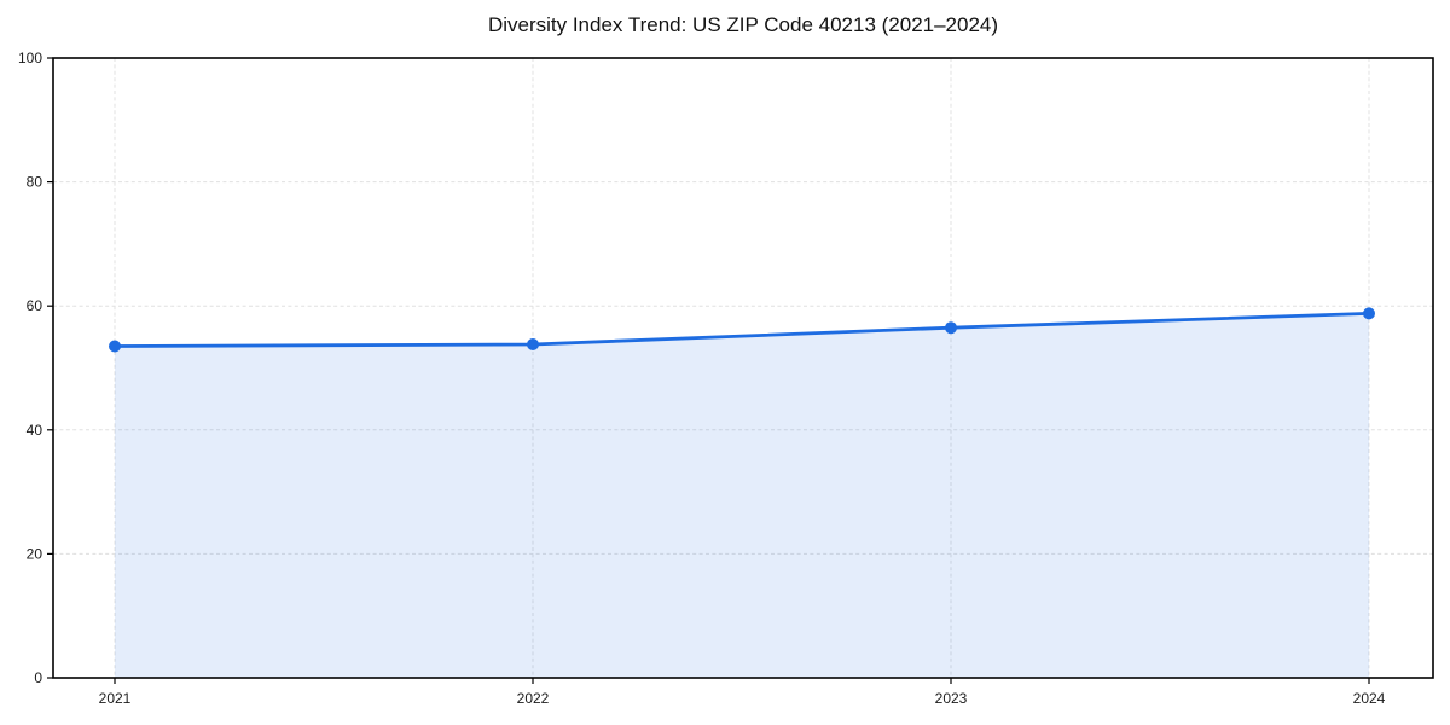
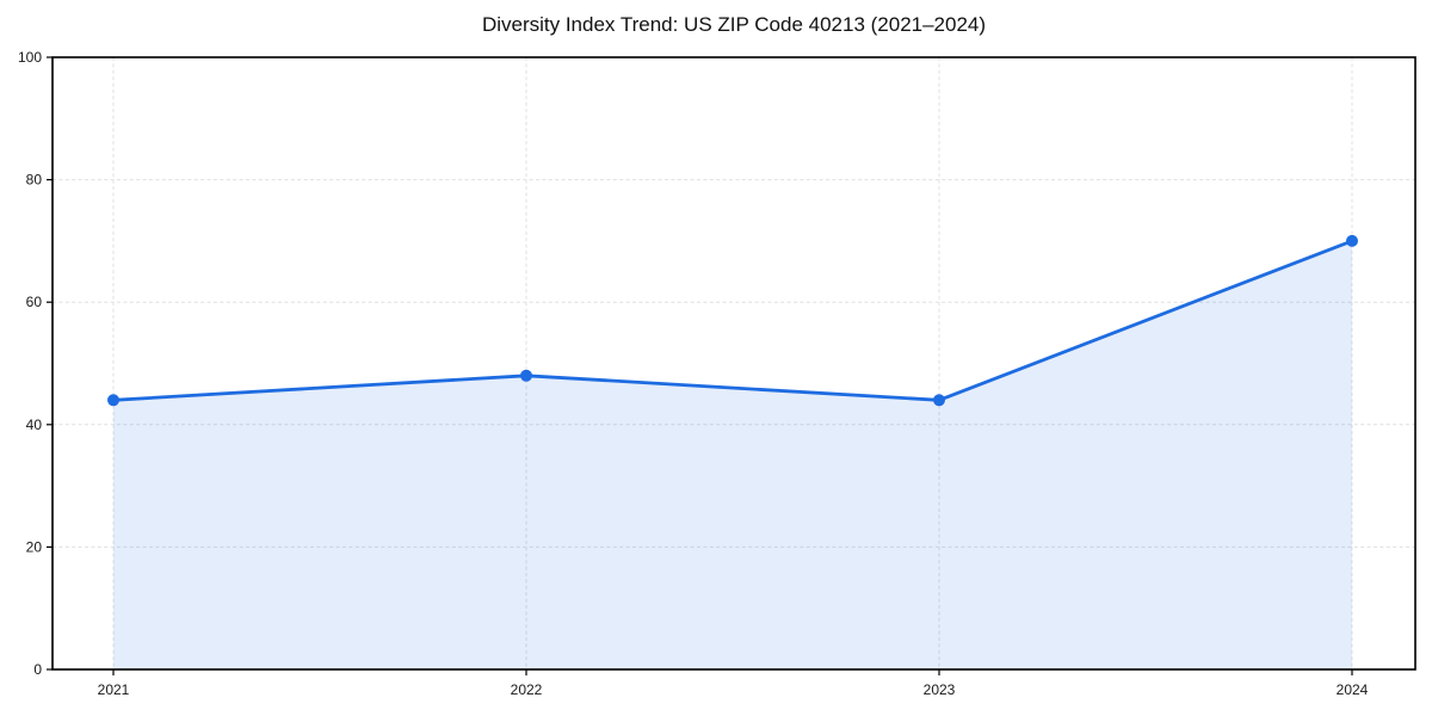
2021: 54 -> 44
2022: 54 -> 48
2023: 56 -> 44
2024: 59 -> 70
